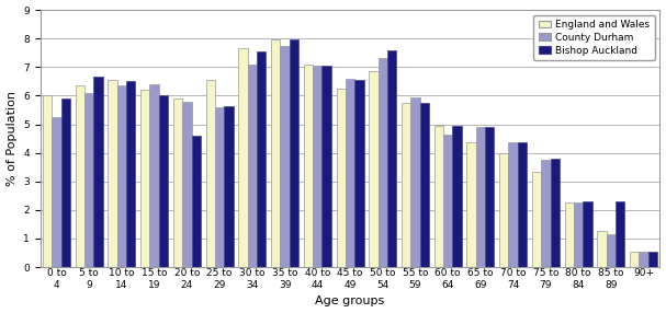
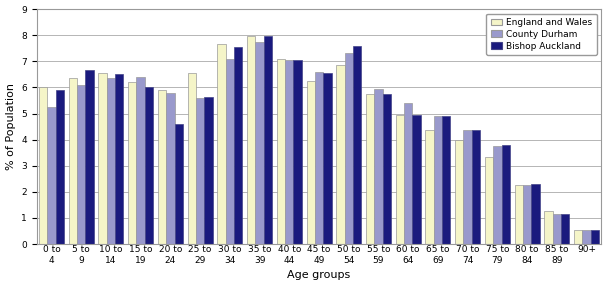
County Durham/60 to 64: 4.65 -> 5.40
Bishop Auckland/85 to 89: 2.30 -> 1.15
